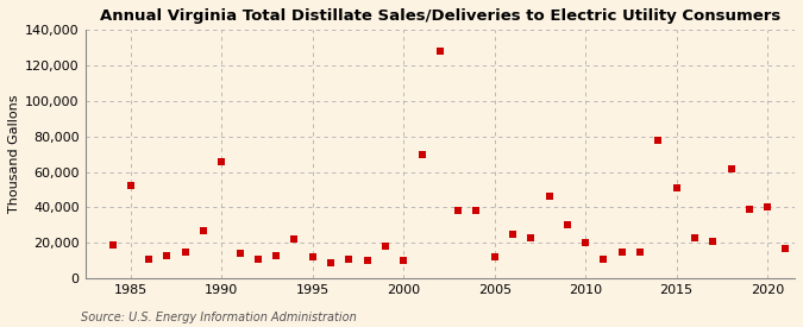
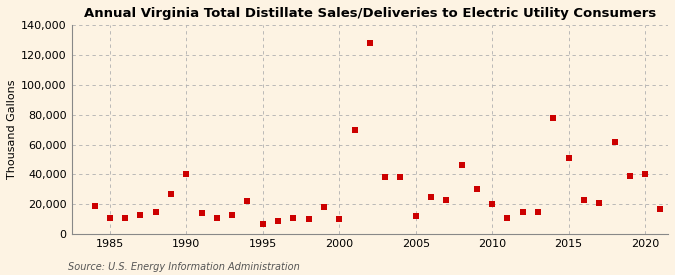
1985: 52,000 -> 11,000
1990: 66,000 -> 40,000
1995: 12,000 -> 7,000
